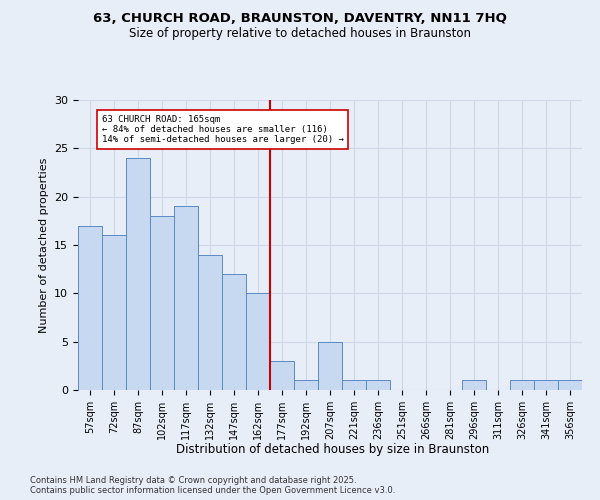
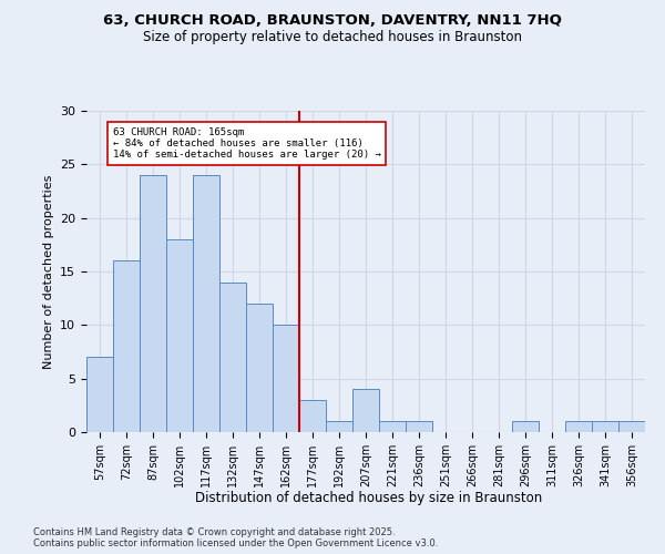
57sqm: 17 -> 7
117sqm: 19 -> 24
207sqm: 5 -> 4
